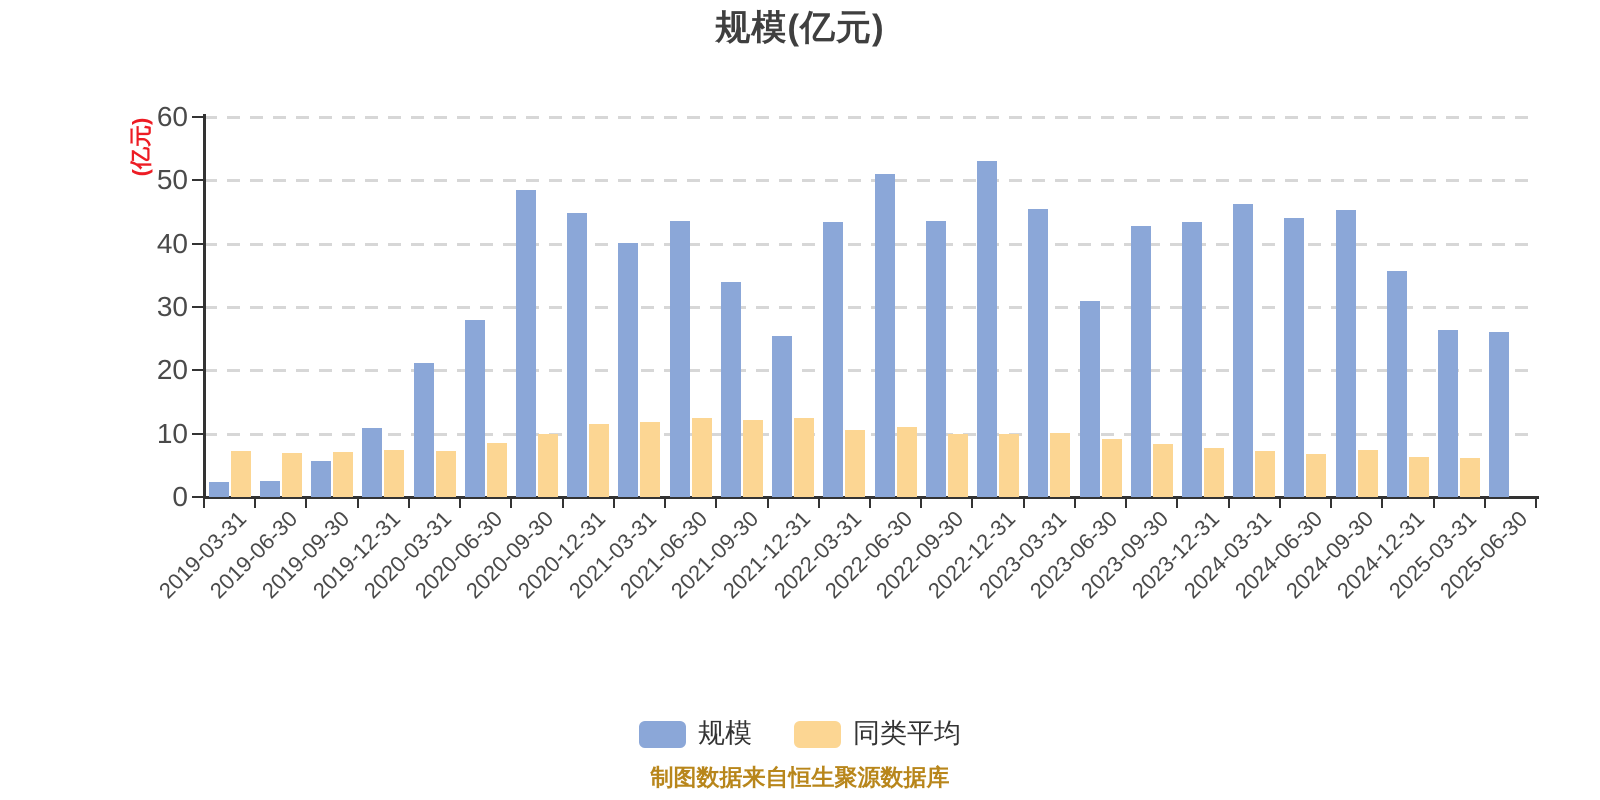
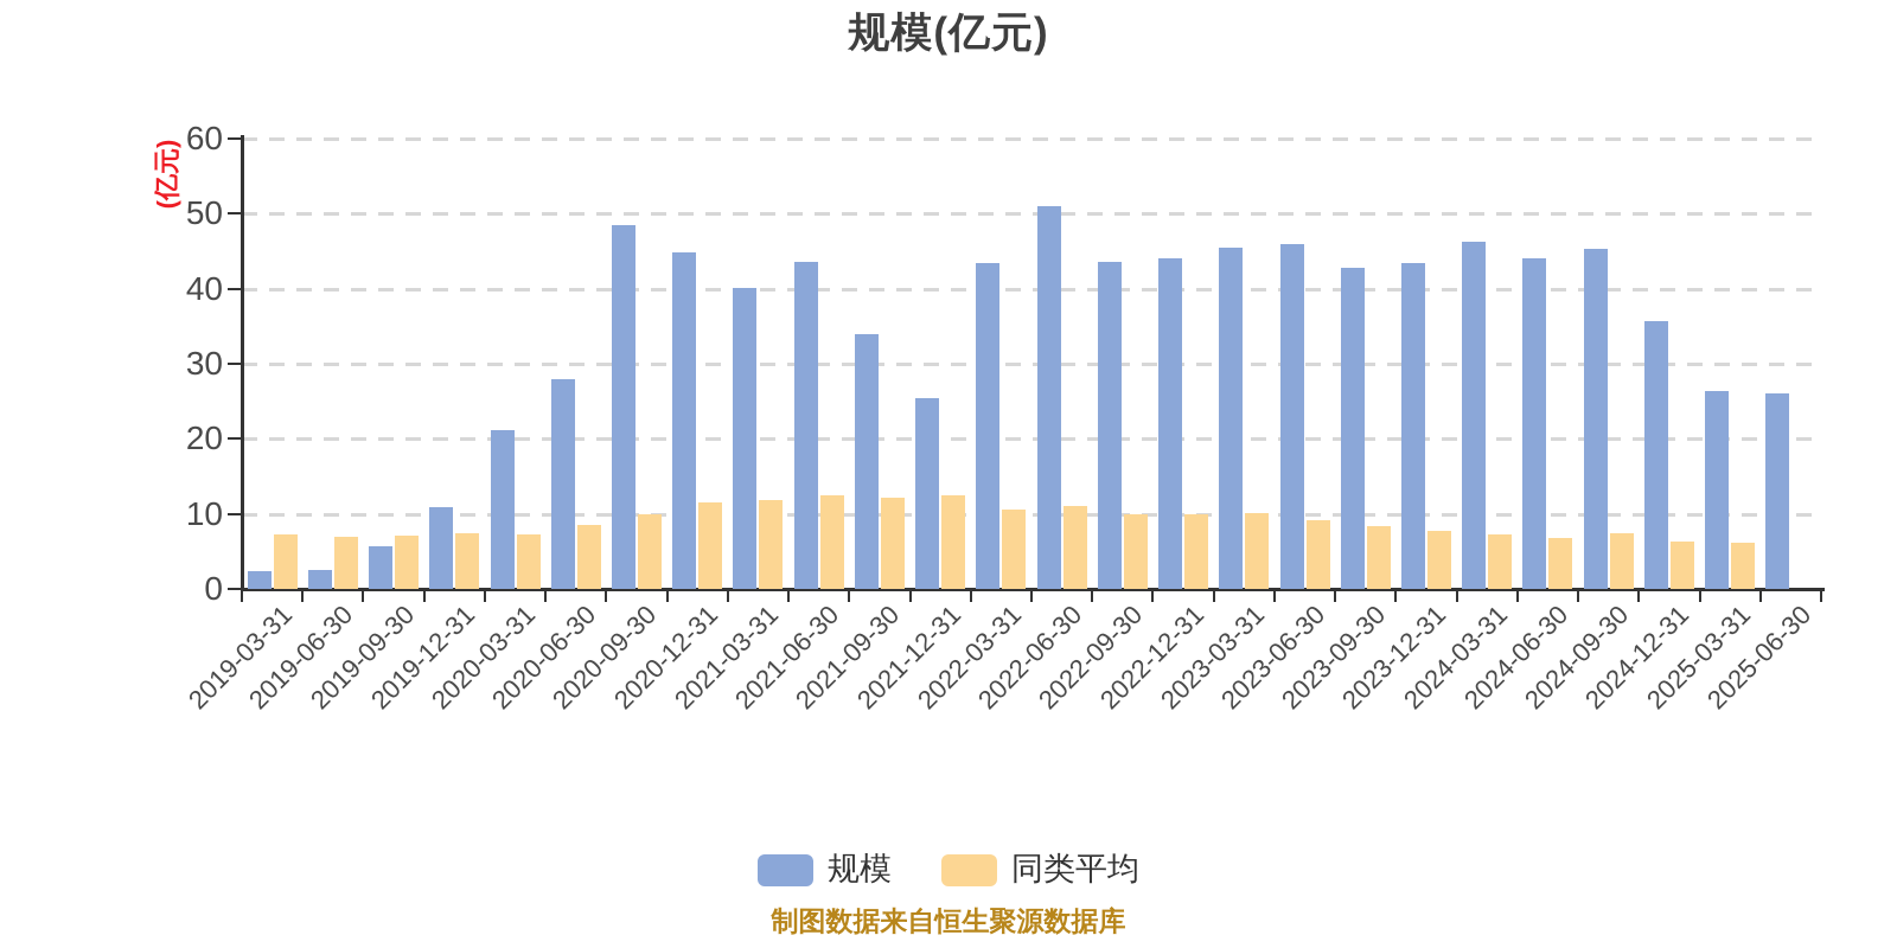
规模/2022-12-31: 53 -> 44
规模/2023-06-30: 31 -> 46
